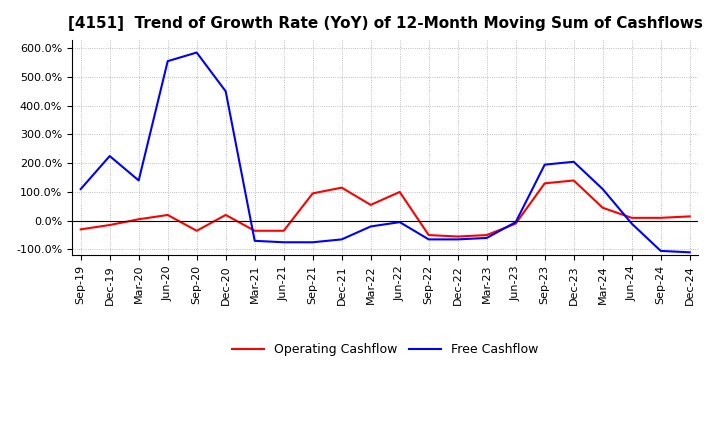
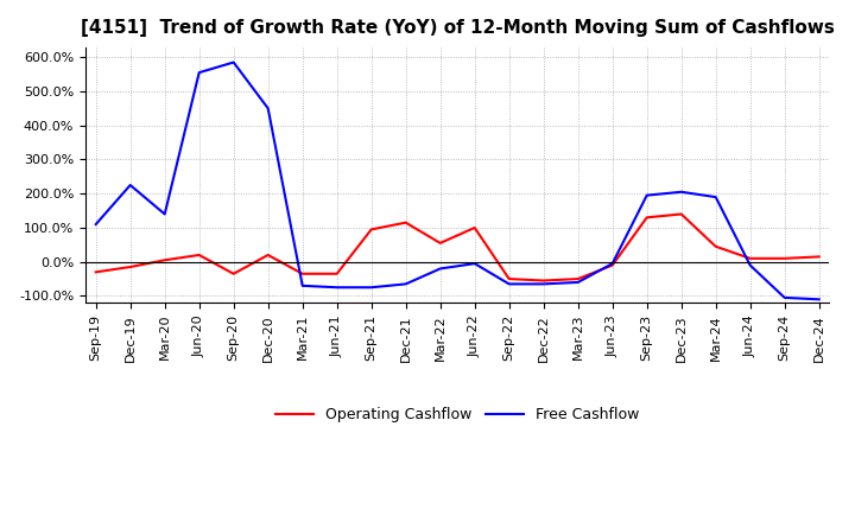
Free Cashflow/Mar-24: 110% -> 190%
